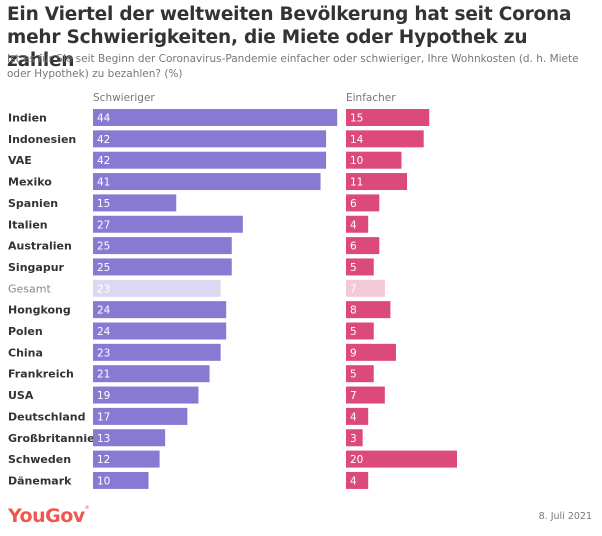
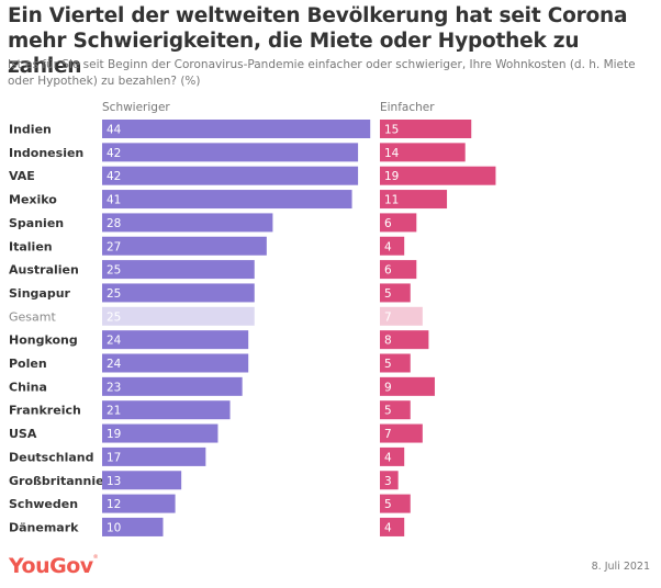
Einfacher/VAE: 10 -> 19
Schwieriger/Spanien: 15 -> 28
Schwieriger/Gesamt: 23 -> 25
Einfacher/Schweden: 20 -> 5
